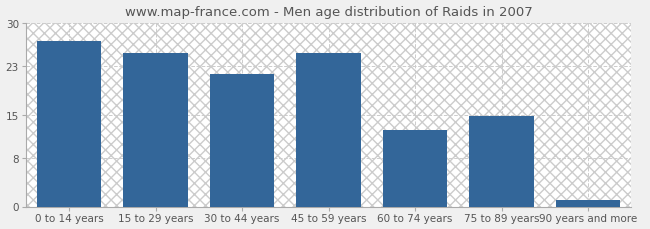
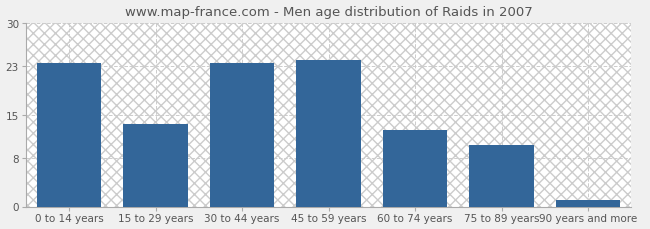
0 to 14 years: 27.0 -> 23.5
15 to 29 years: 25.0 -> 13.5
30 to 44 years: 21.6 -> 23.5
45 to 59 years: 25.0 -> 24.0
75 to 89 years: 14.8 -> 10.0
